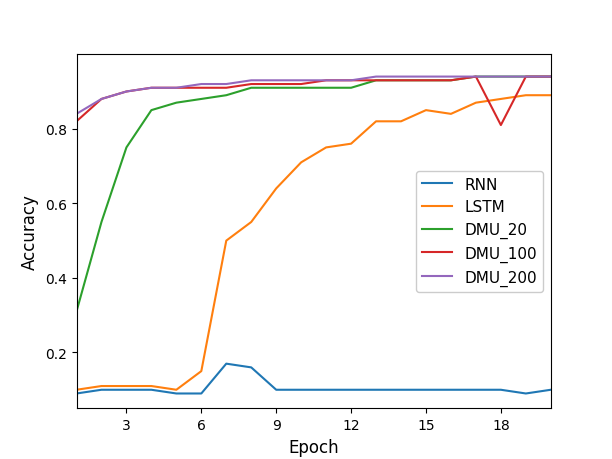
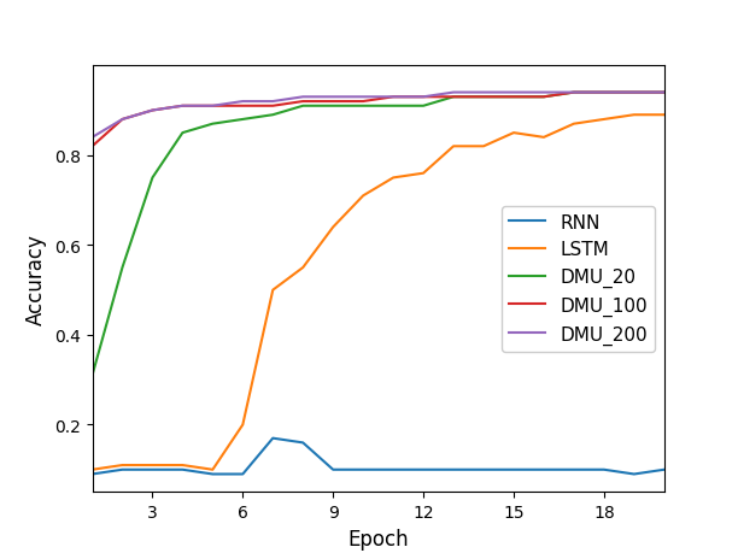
LSTM/6: 0.15 -> 0.20
DMU_100/18: 0.81 -> 0.94
